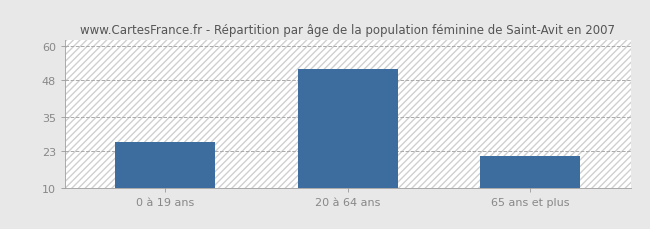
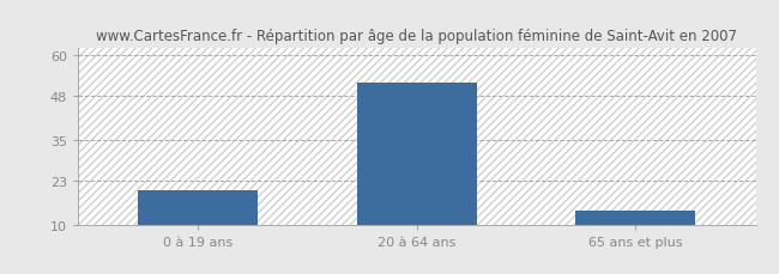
0 à 19 ans: 26 -> 20
65 ans et plus: 21 -> 14
